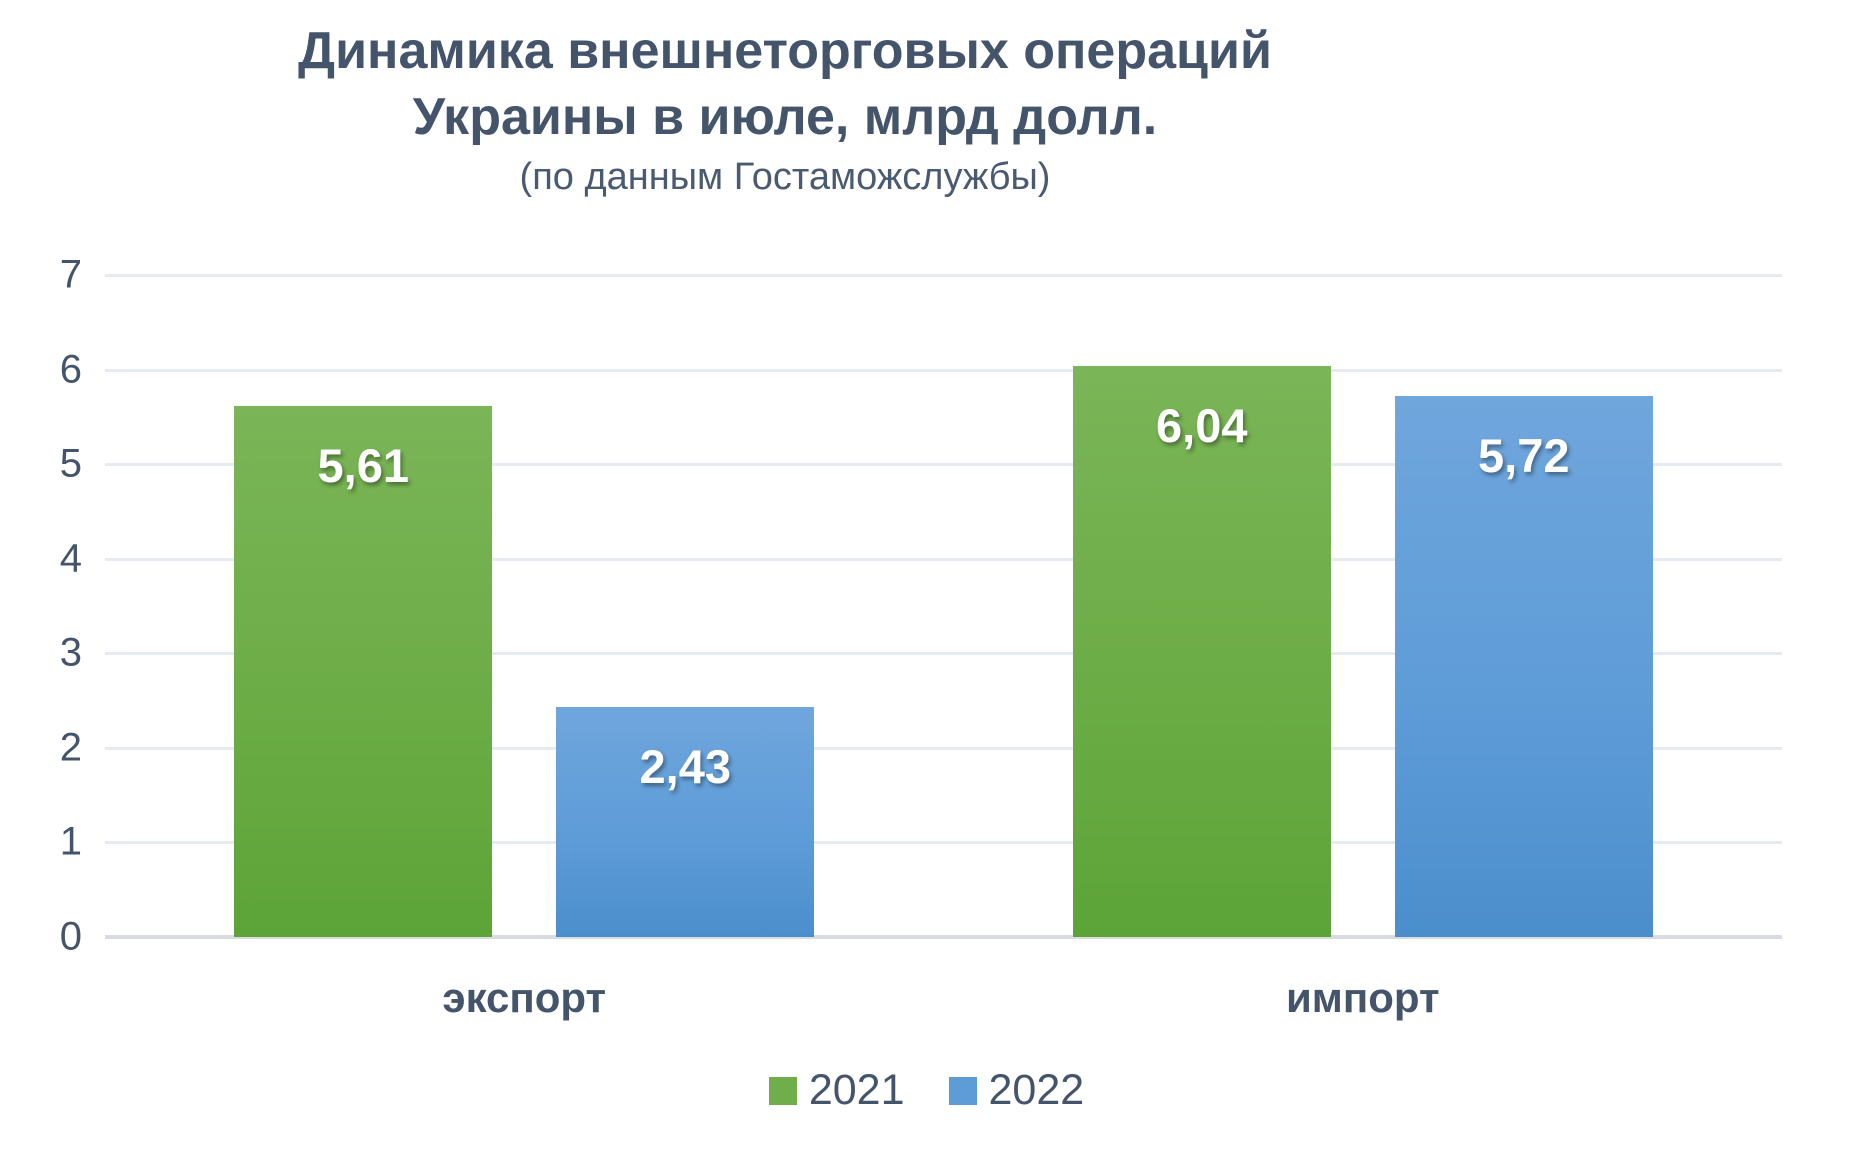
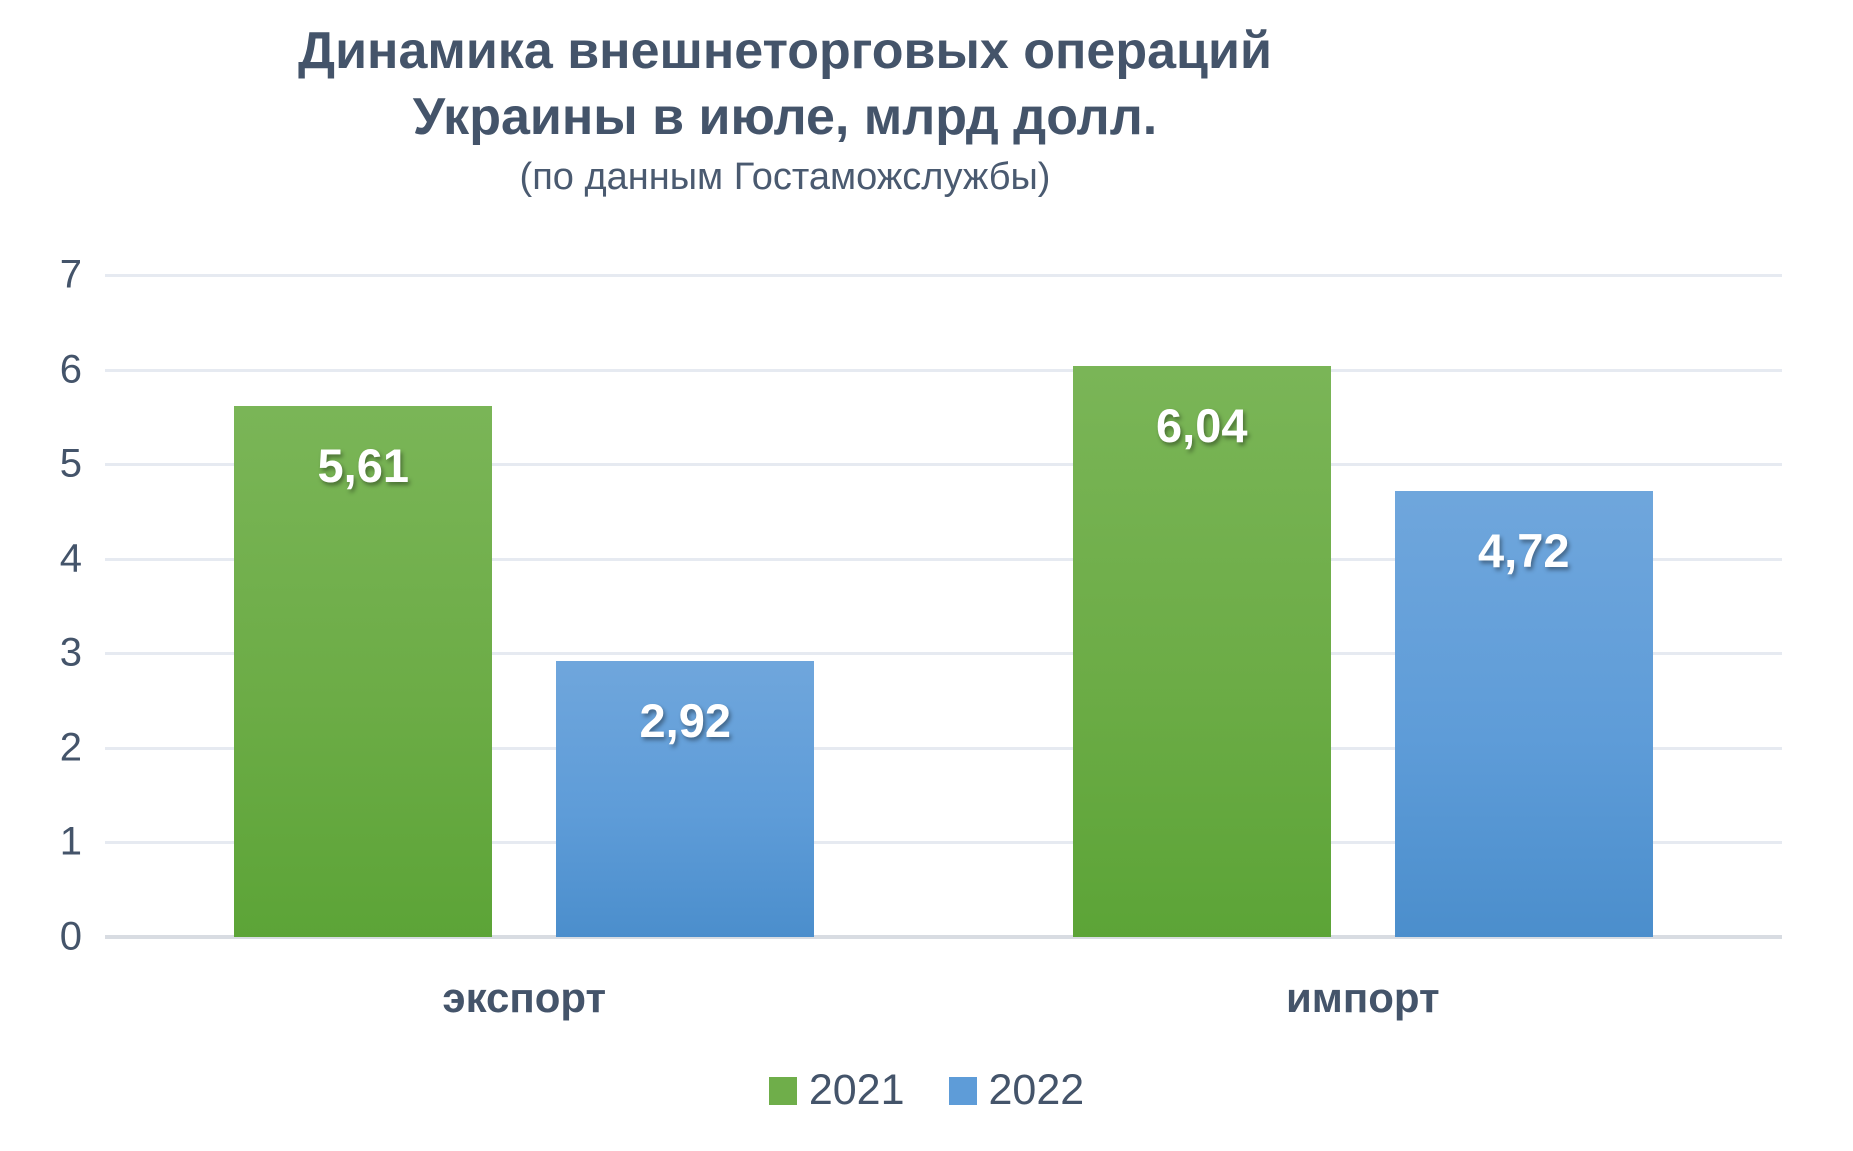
2022/экспорт: 2,43 -> 2,92
2022/импорт: 5,72 -> 4,72
